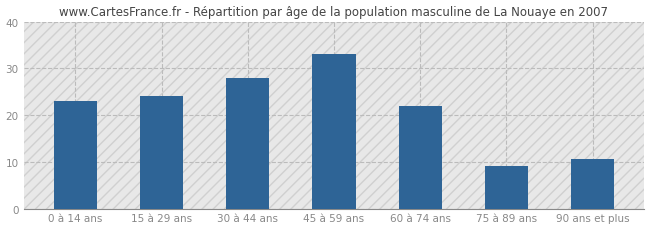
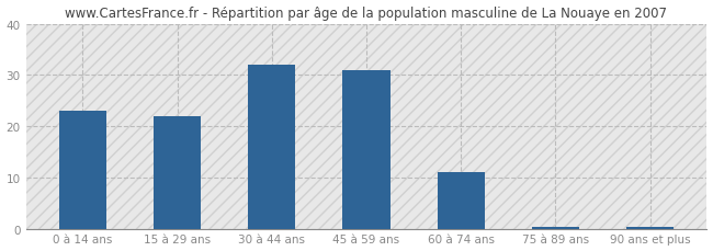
15 à 29 ans: 24.0 -> 22.0
30 à 44 ans: 28.0 -> 32.0
45 à 59 ans: 33.0 -> 31.0
60 à 74 ans: 22.0 -> 11.0
75 à 89 ans: 9.0 -> 0.4
90 ans et plus: 10.5 -> 0.4
